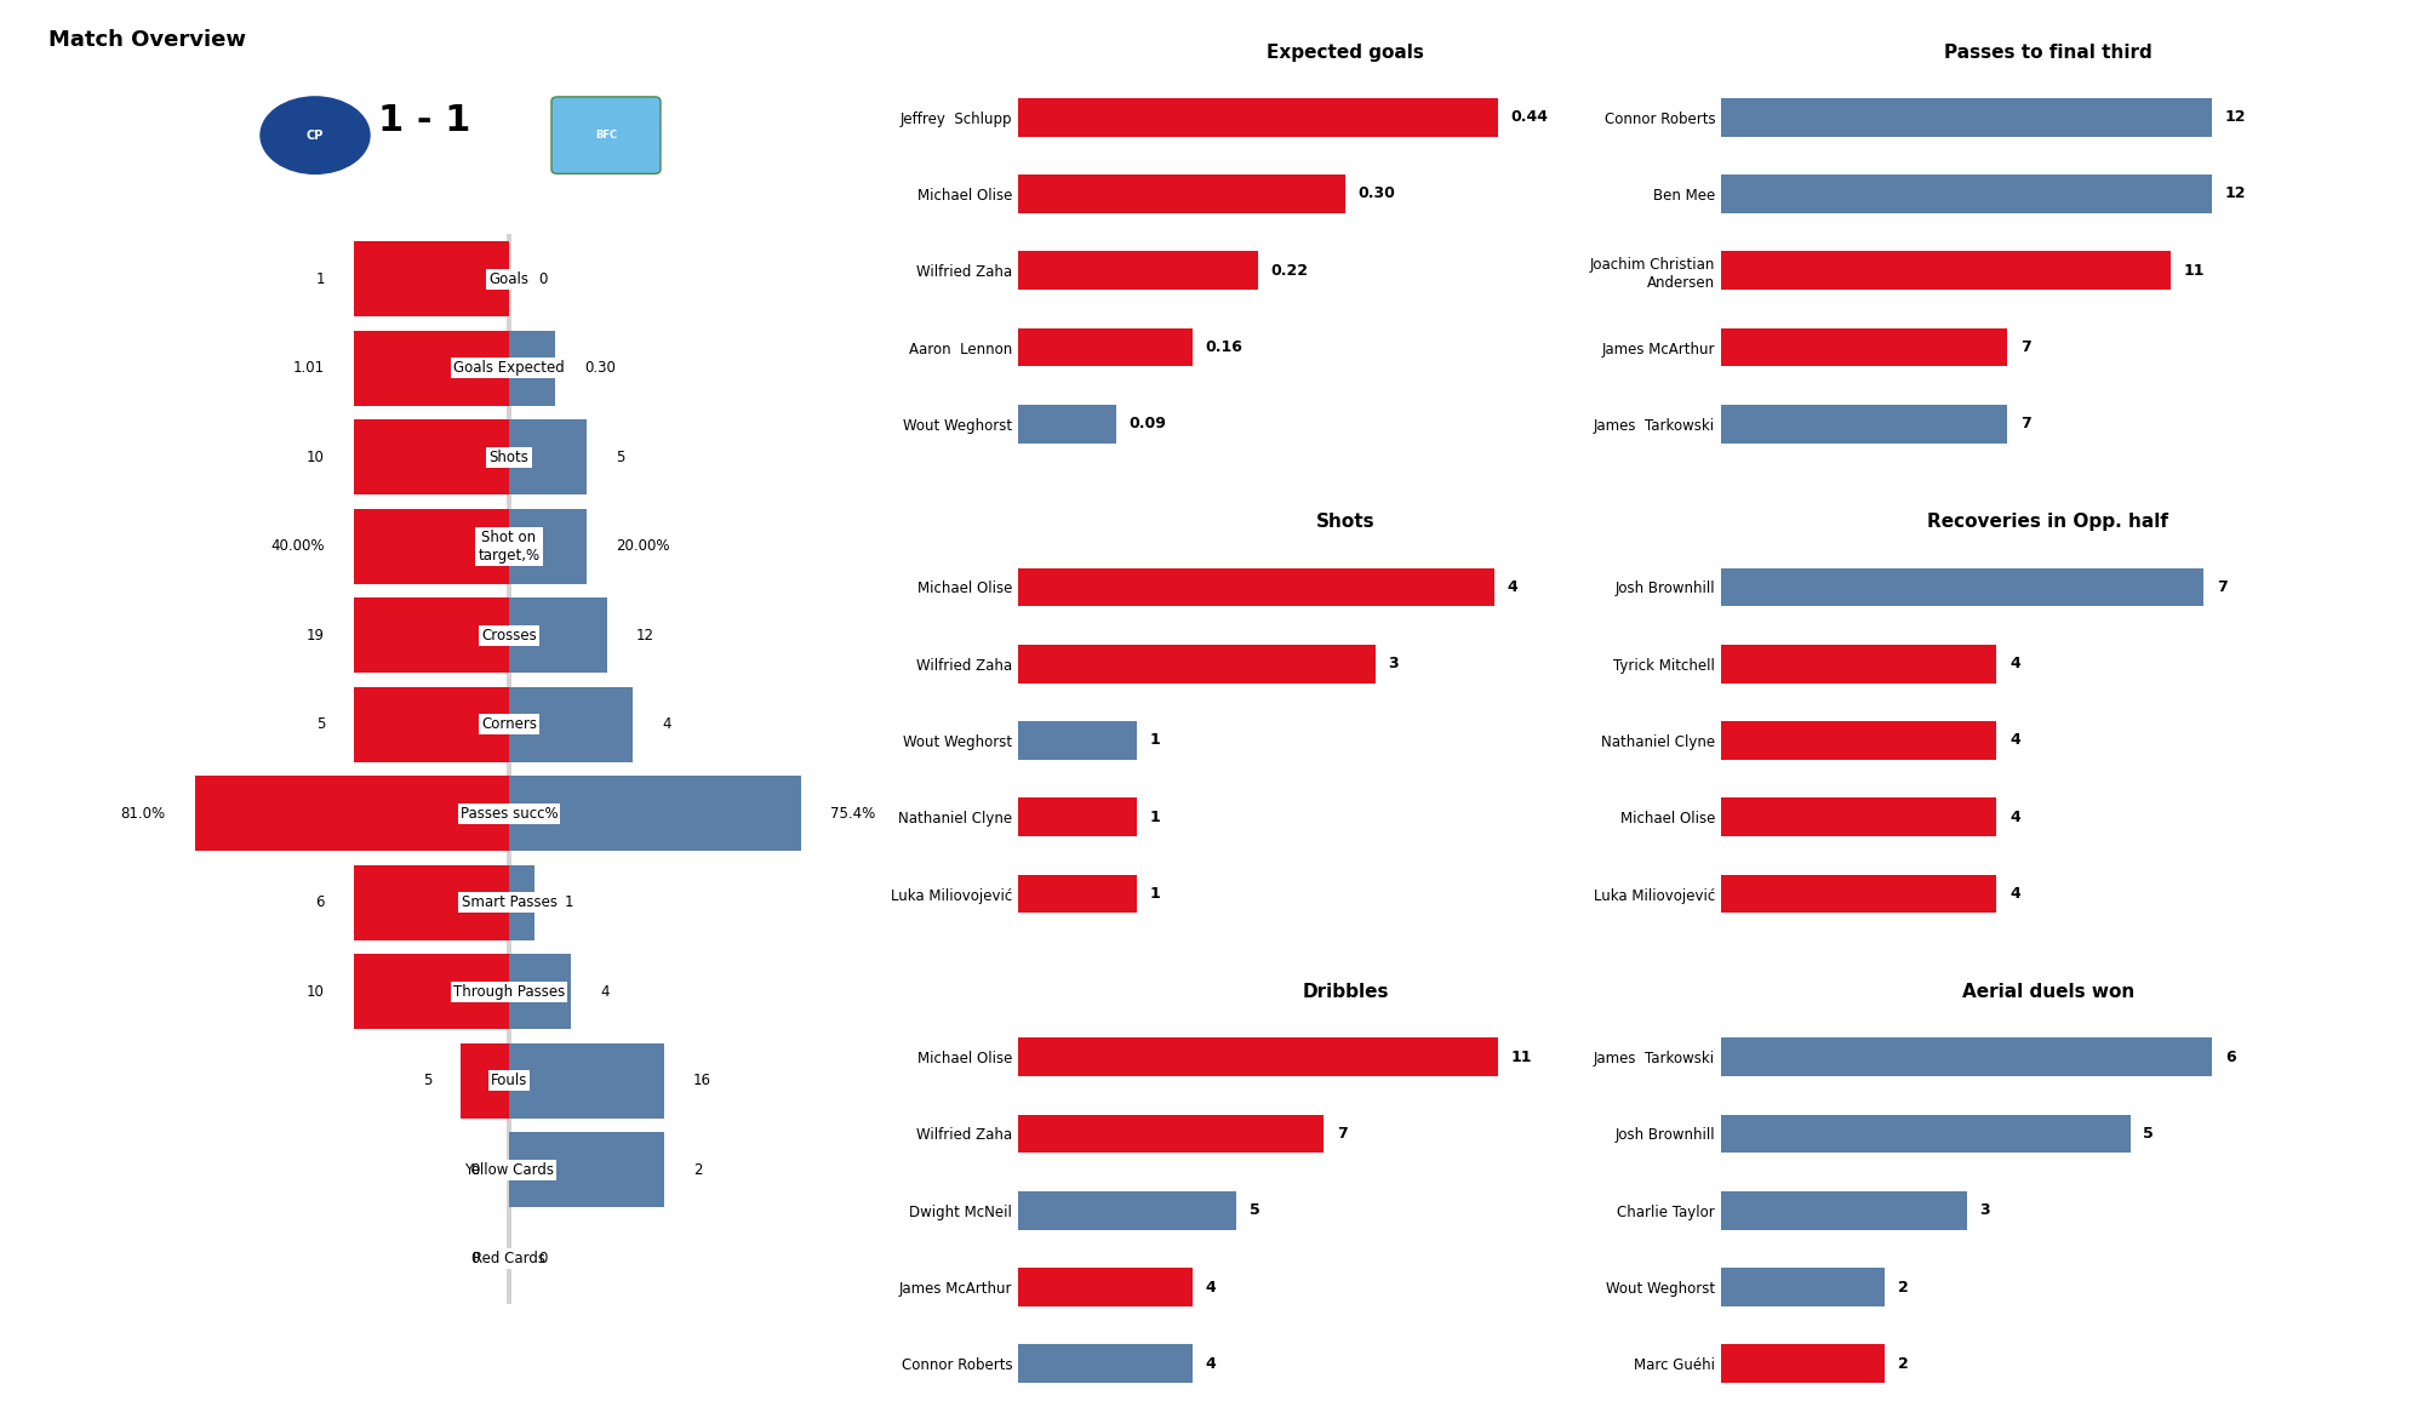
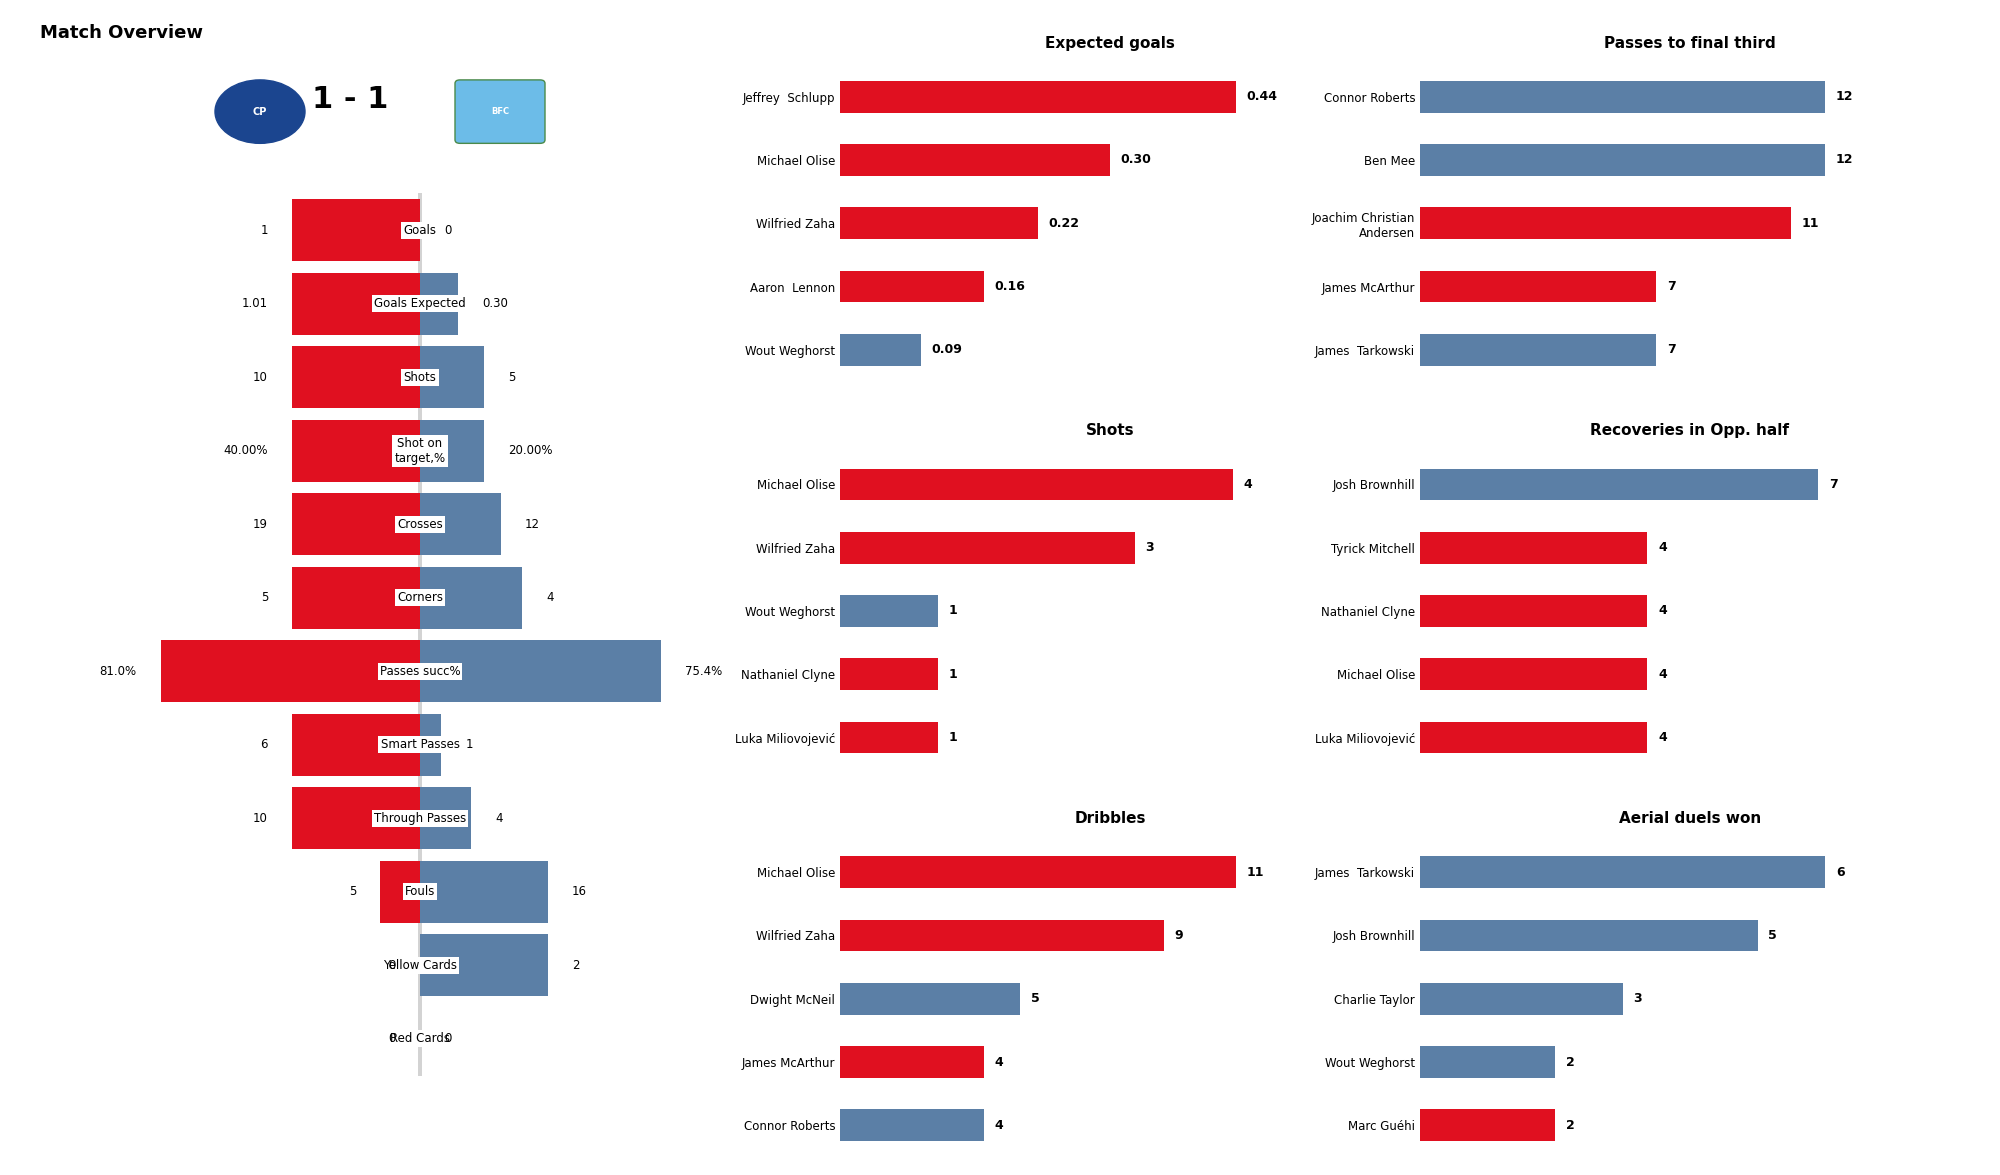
Dribbles/Wilfried Zaha: 7 -> 9
